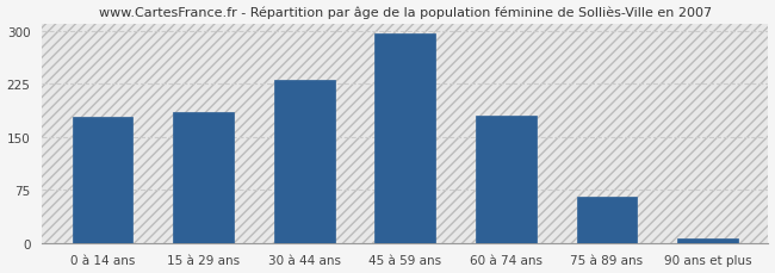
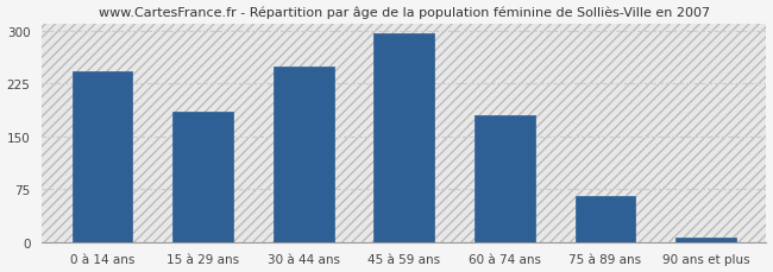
0 à 14 ans: 178 -> 242
30 à 44 ans: 230 -> 250
